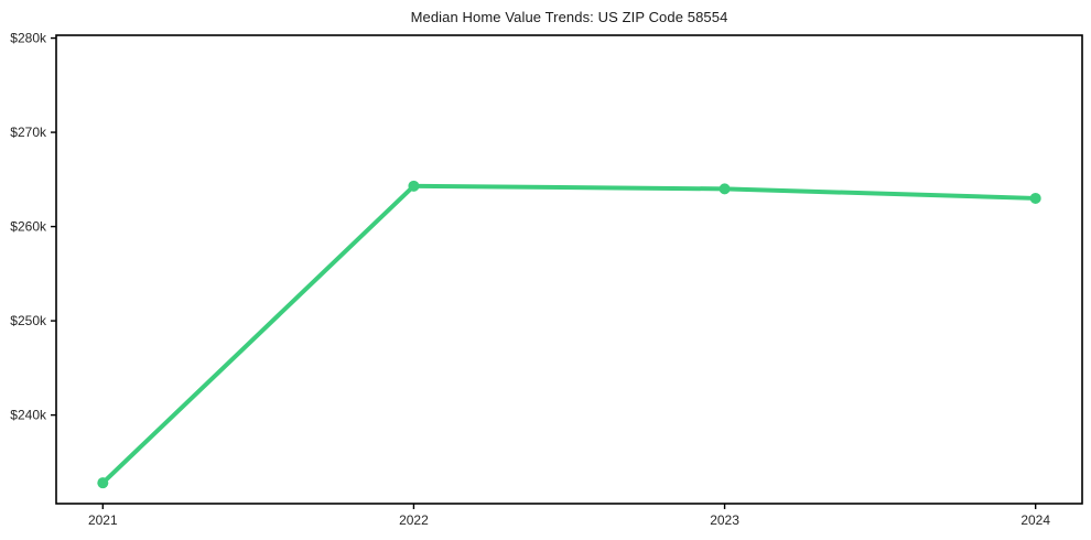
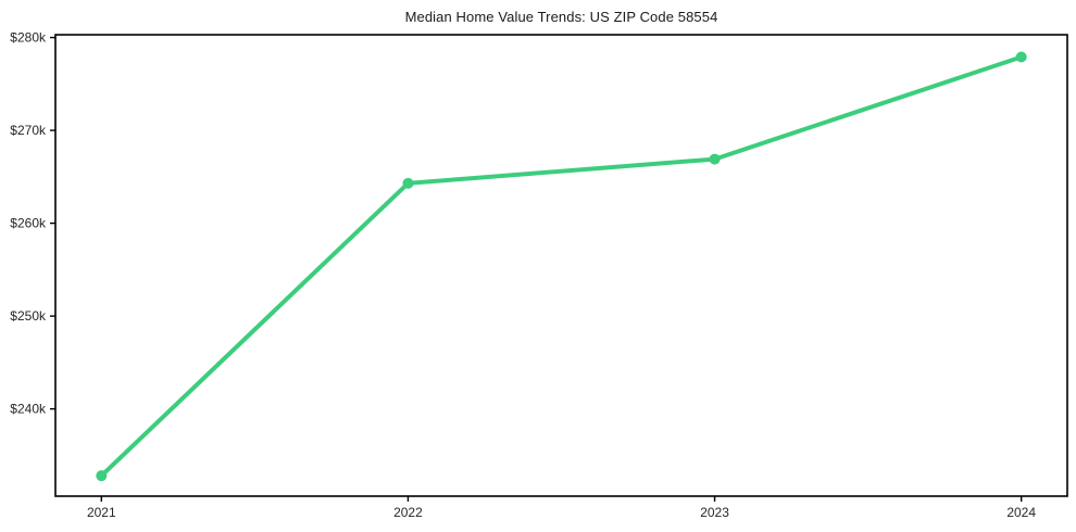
2023: $264k -> $267k
2024: $263k -> $278k
